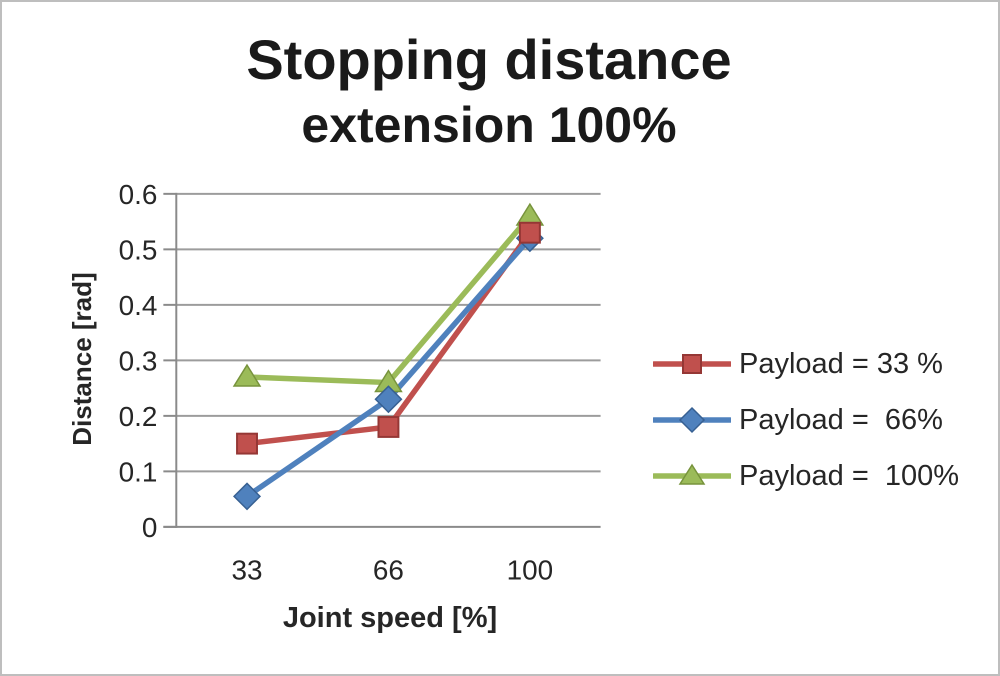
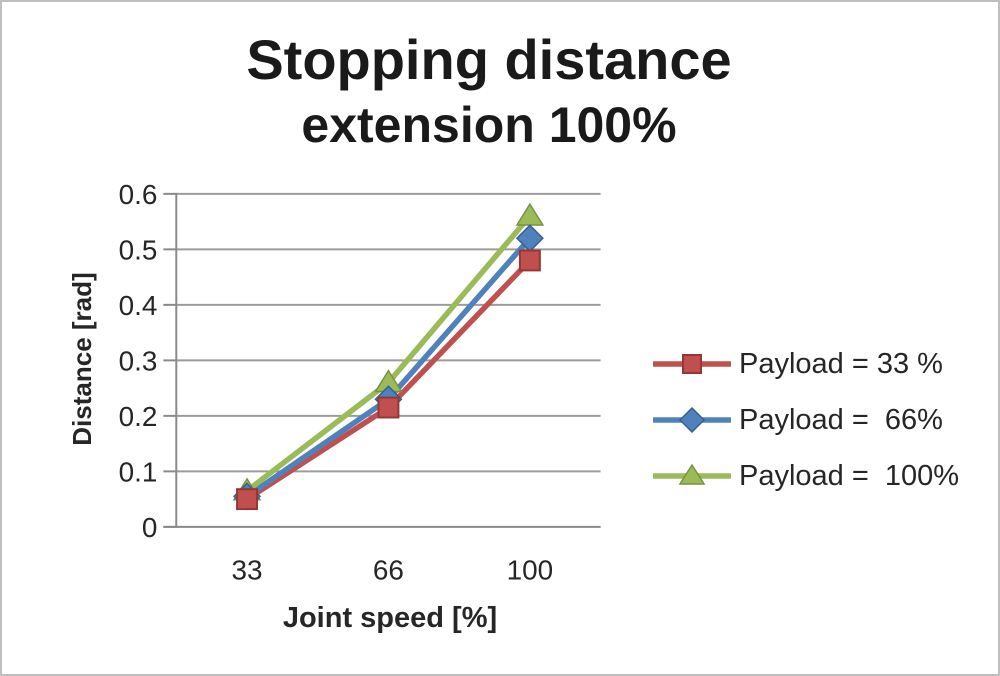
Payload = 33 %/33: 0.15 -> 0.05
Payload = 100%/33: 0.27 -> 0.07
Payload = 33 %/66: 0.18 -> 0.21
Payload = 33 %/100: 0.53 -> 0.48
